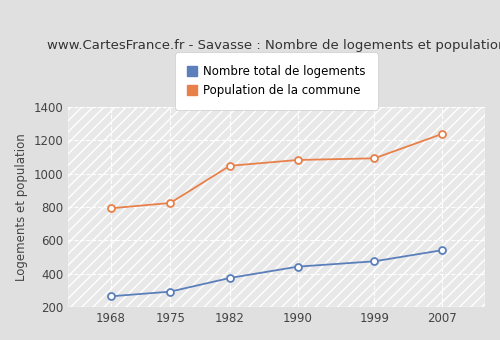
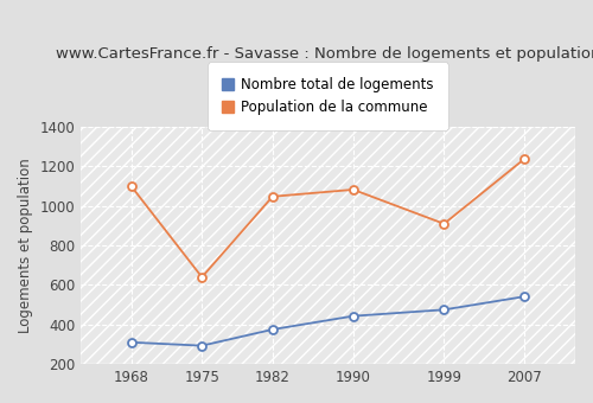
Nombre total de logements/1968: 260 -> 310
Population de la commune/1968: 790 -> 1100
Population de la commune/1975: 820 -> 640
Population de la commune/1999: 1090 -> 910
